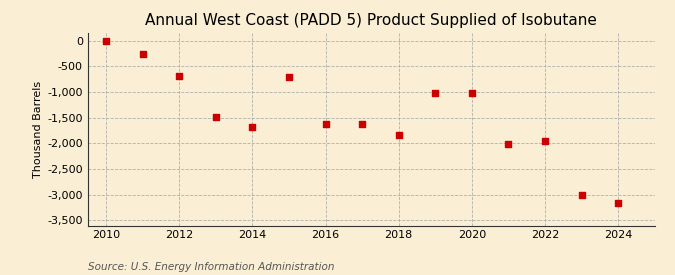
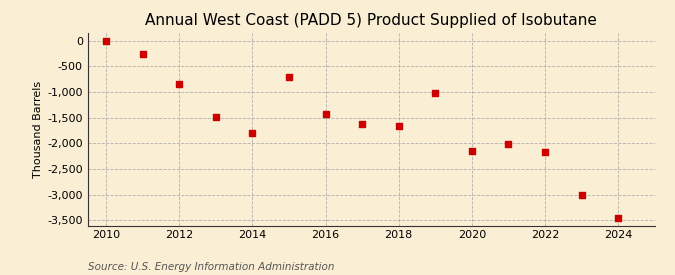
2012: -680 -> -850
2014: -1,680 -> -1,800
2016: -1,620 -> -1,430
2018: -1,840 -> -1,670
2020: -1,020 -> -2,150
2022: -1,960 -> -2,170
2024: -3,160 -> -3,450
